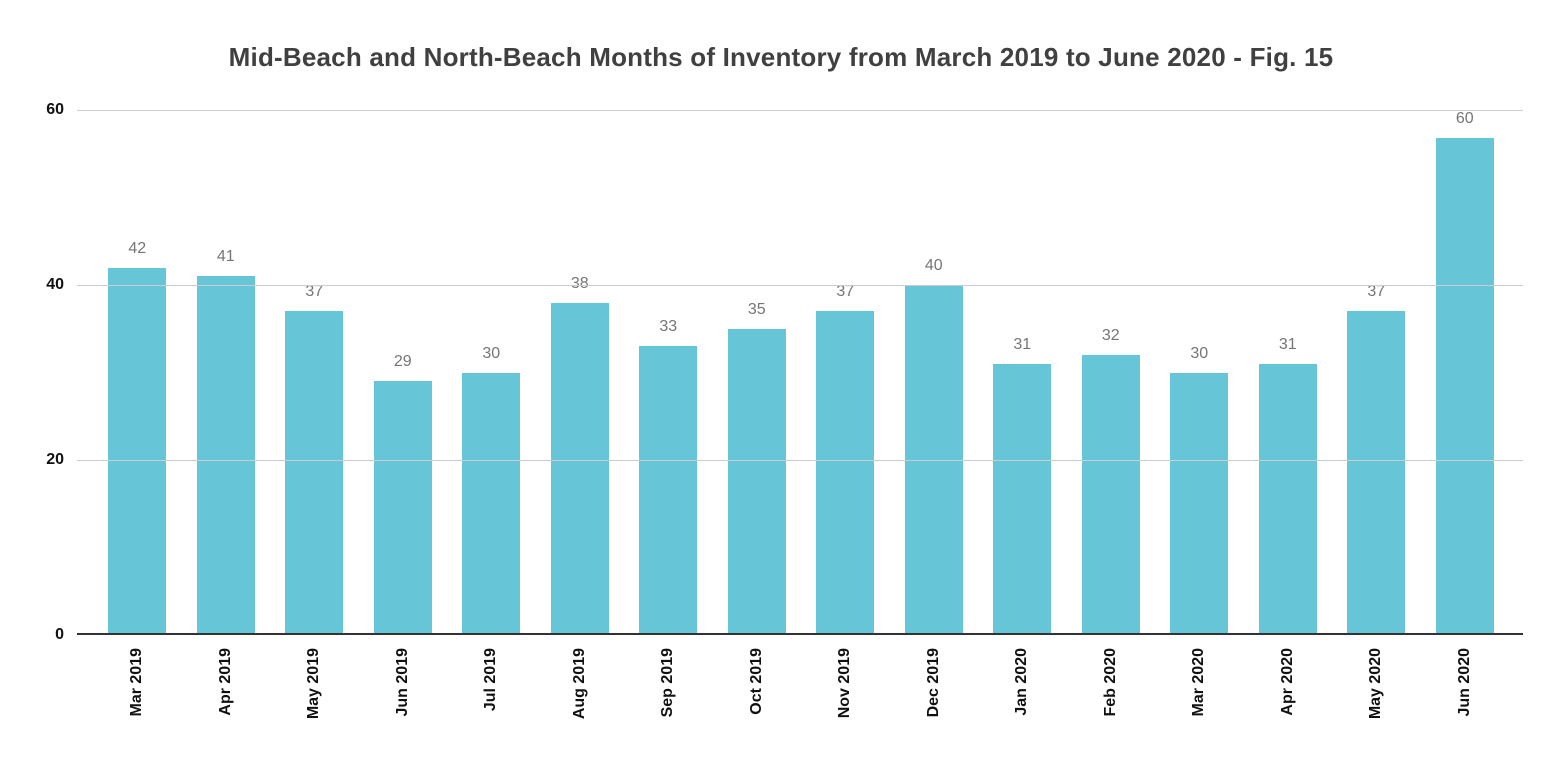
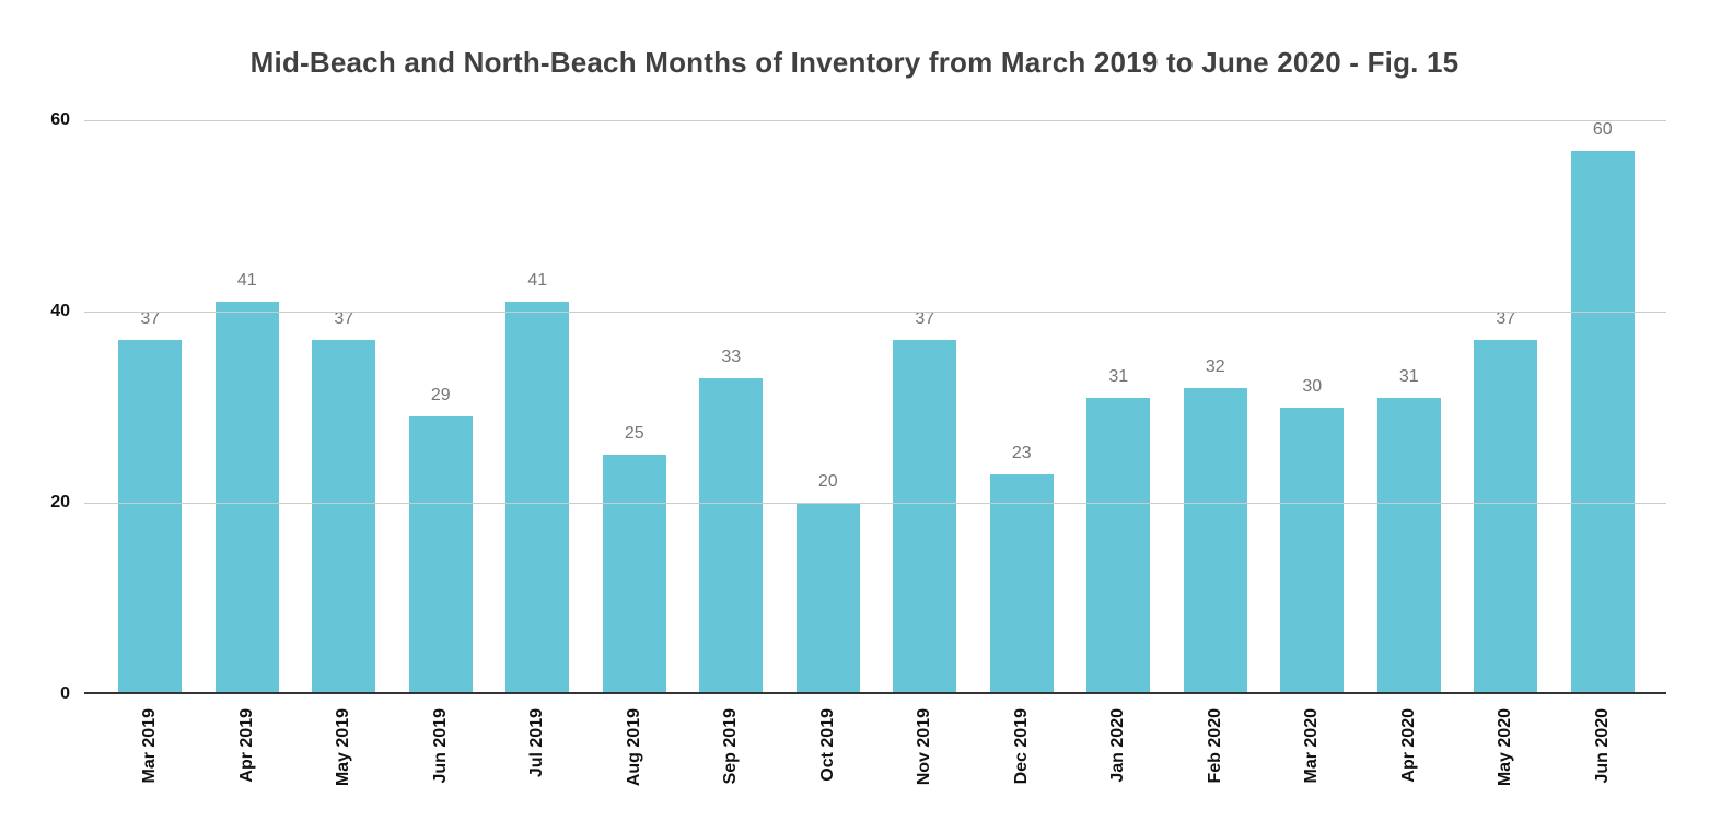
Mar 2019: 42 -> 37
Jul 2019: 30 -> 41
Aug 2019: 38 -> 25
Oct 2019: 35 -> 20
Dec 2019: 40 -> 23
